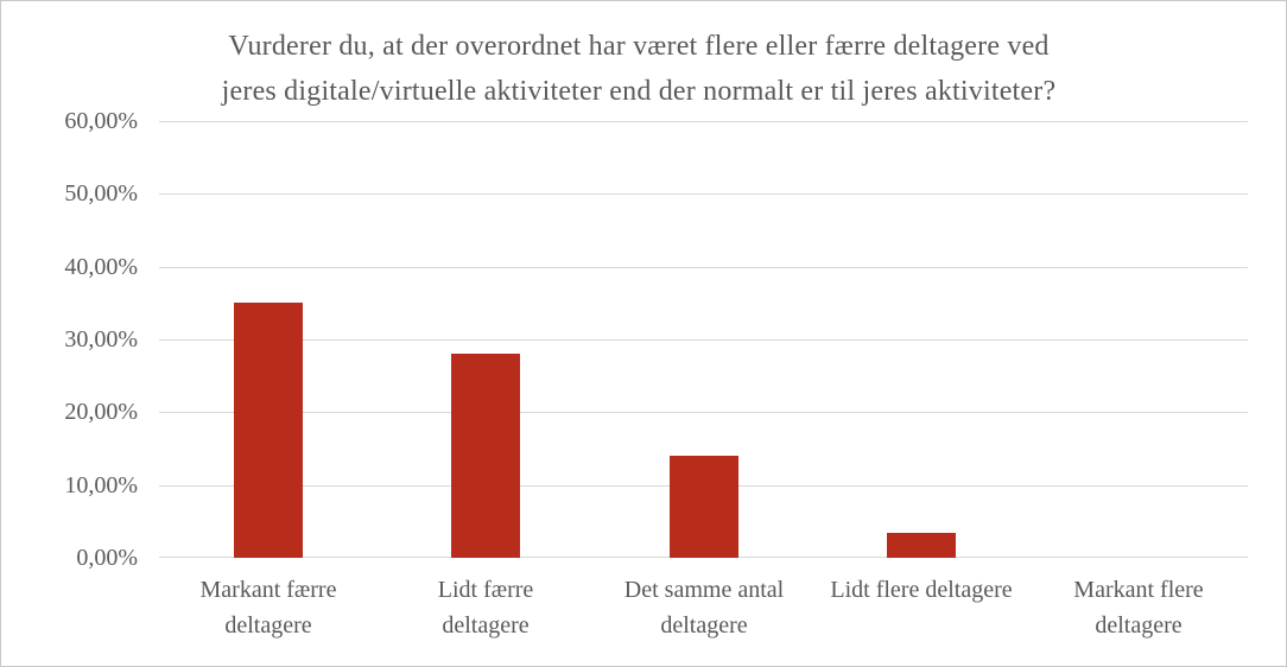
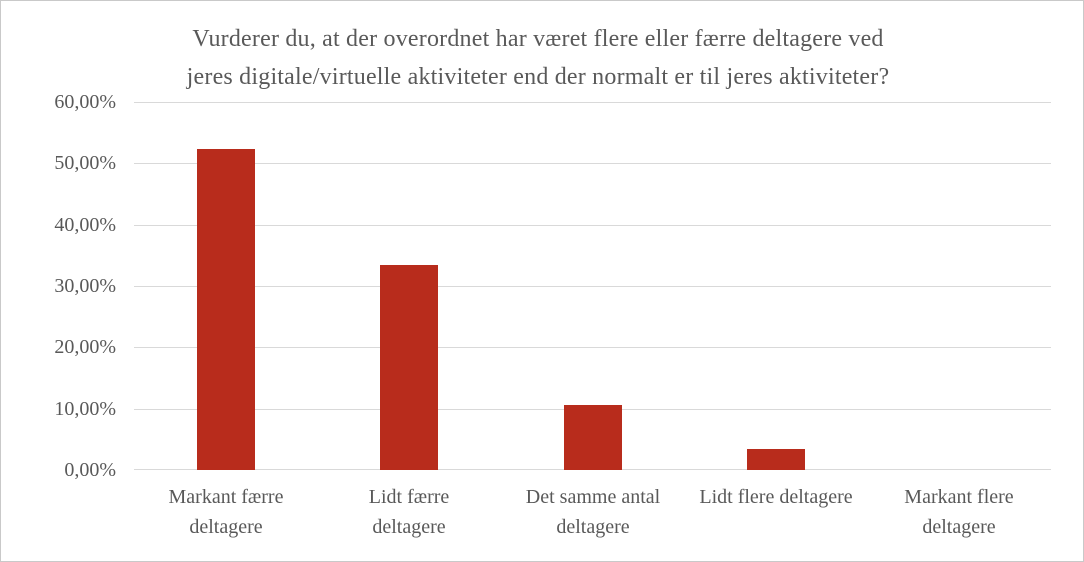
Markant færre deltagere: 35% -> 52%
Lidt færre deltagere: 28% -> 33%
Det samme antal deltagere: 14% -> 11%
